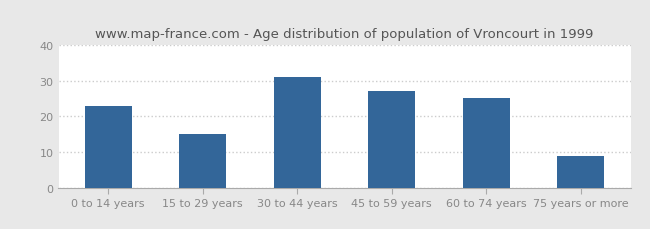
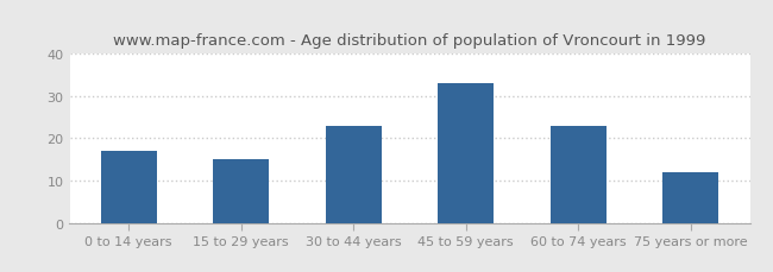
0 to 14 years: 23 -> 17
30 to 44 years: 31 -> 23
45 to 59 years: 27 -> 33
60 to 74 years: 25 -> 23
75 years or more: 9 -> 12
